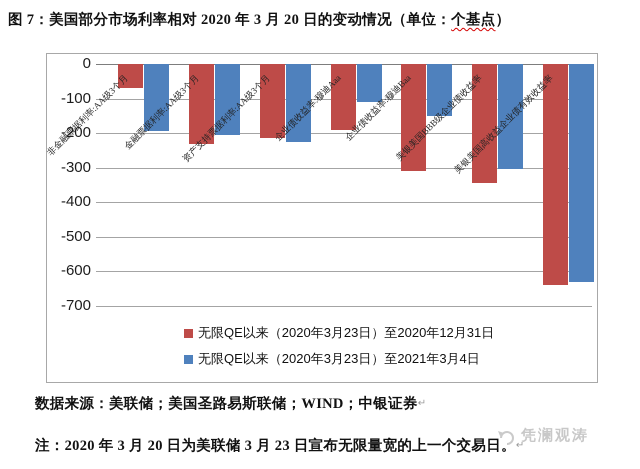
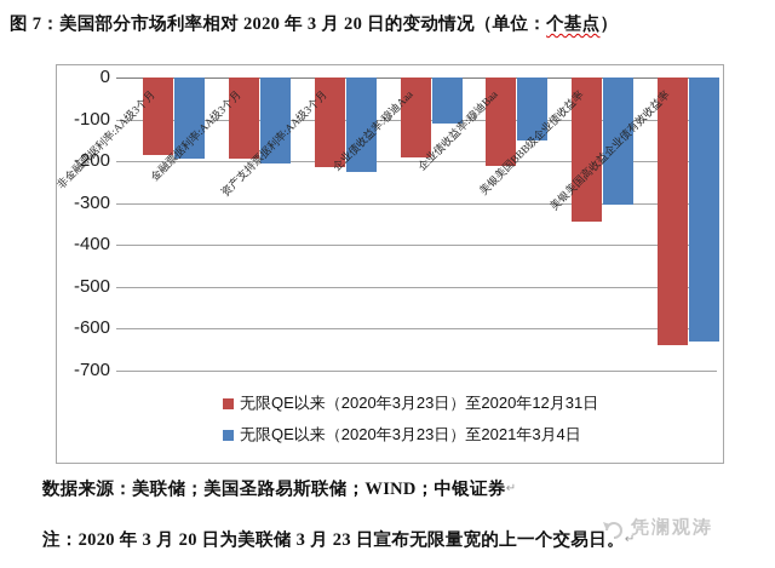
无限QE以来（2020年3月23日）至2020年12月31日/非金融票据利率:AA级3个月: -70 -> -180
无限QE以来（2020年3月23日）至2020年12月31日/金融票据利率:AA级3个月: -230 -> -200
无限QE以来（2020年3月23日）至2020年12月31日/企业债收益率:穆迪Baa: -310 -> -210
